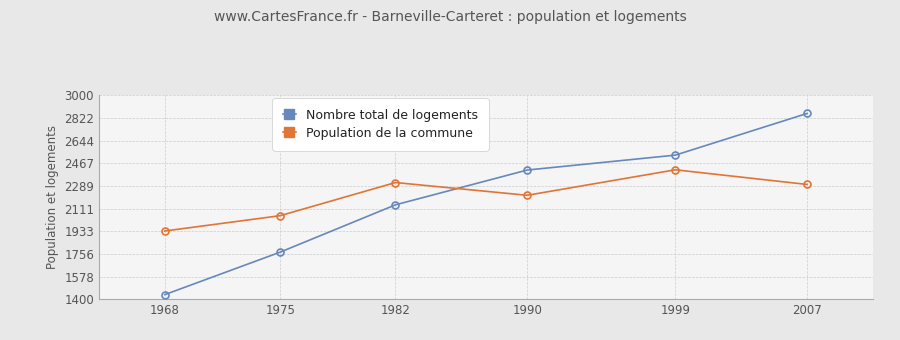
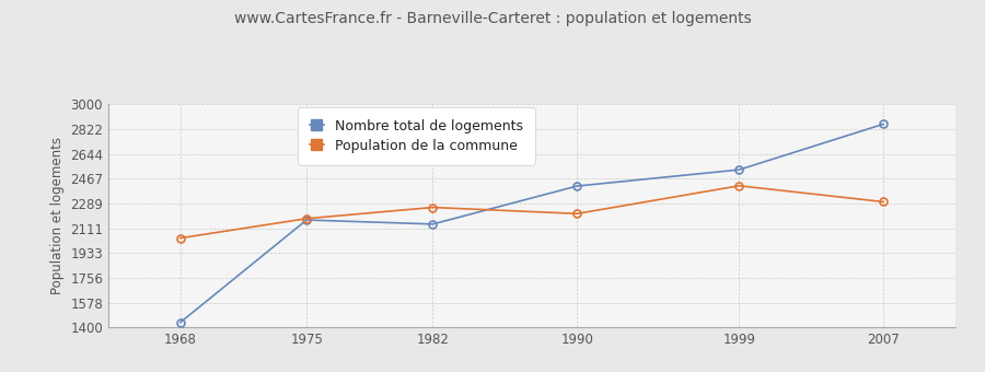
Population de la commune/1968: 1940 -> 2040
Nombre total de logements/1975: 1770 -> 2170
Population de la commune/1975: 2060 -> 2180
Population de la commune/1982: 2320 -> 2260
